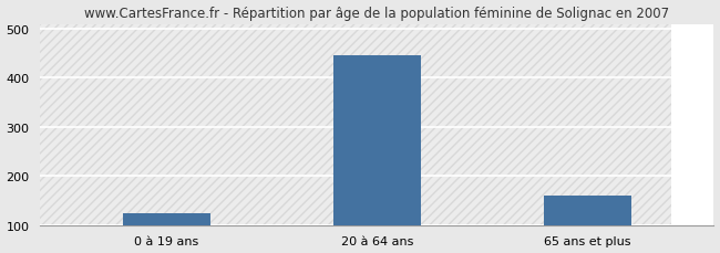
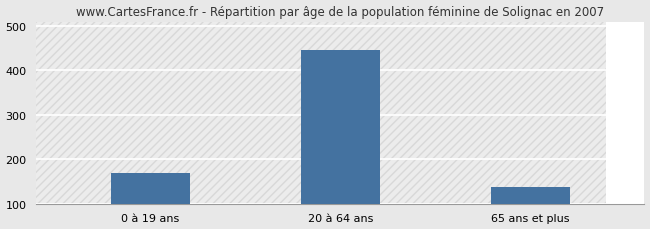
0 à 19 ans: 125 -> 170
65 ans et plus: 160 -> 138
